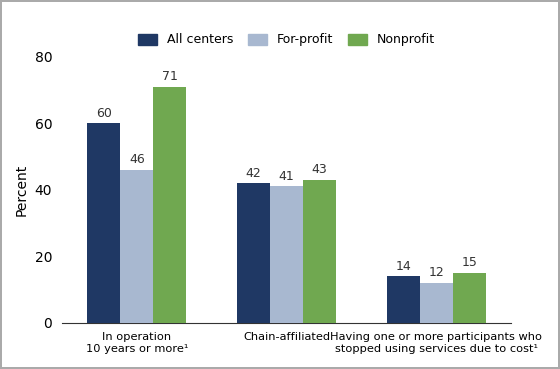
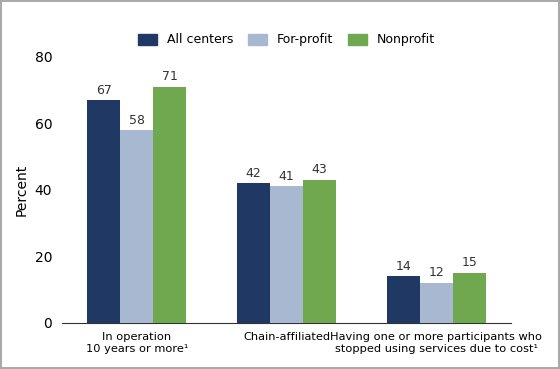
All centers/In operation 10 years or more¹: 60 -> 67
For-profit/In operation 10 years or more¹: 46 -> 58
